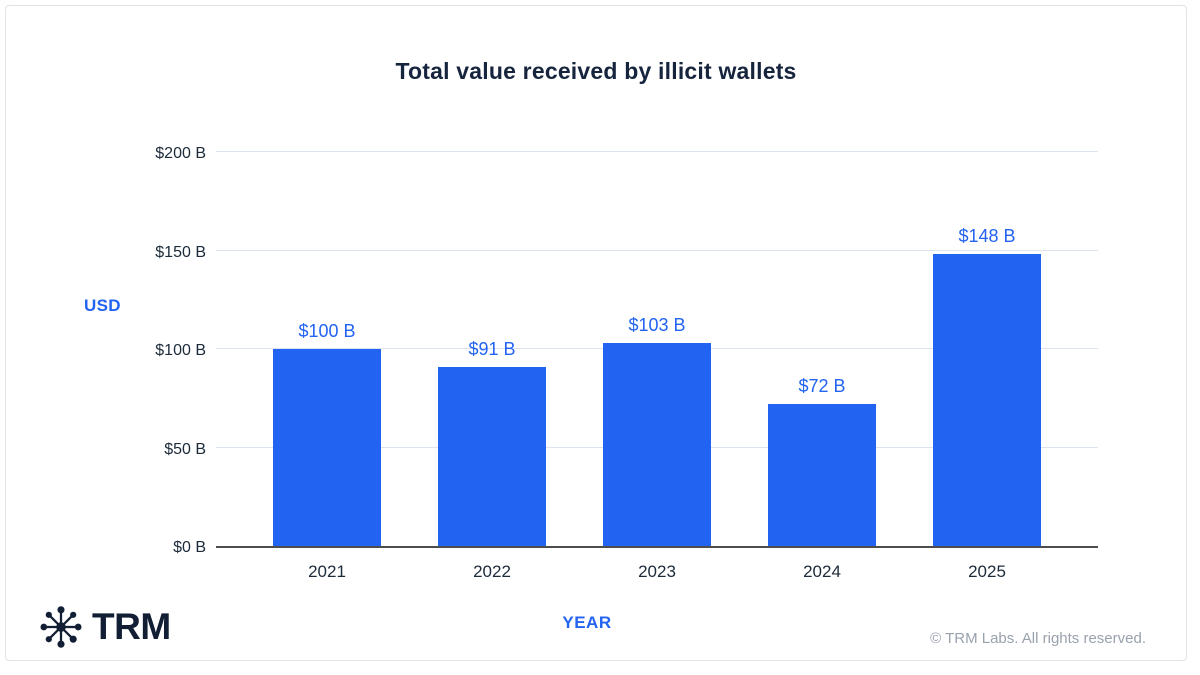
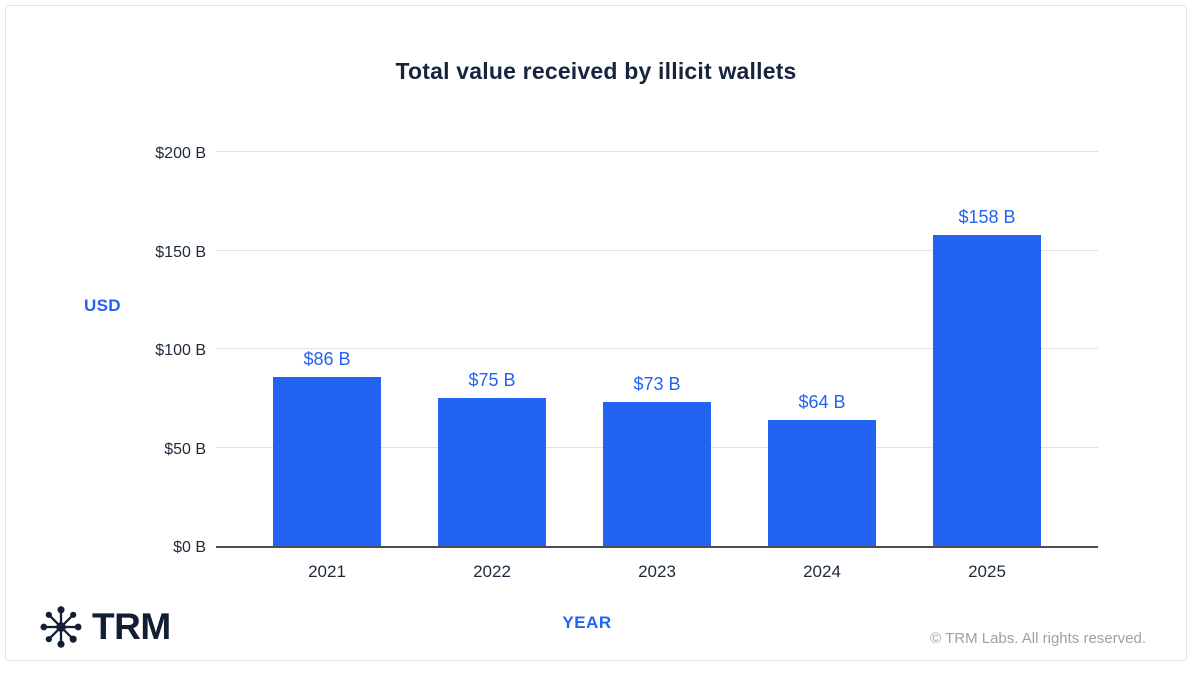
2021: $100 -> $86
2022: $91 -> $75
2023: $103 -> $73
2024: $72 -> $64
2025: $148 -> $158
